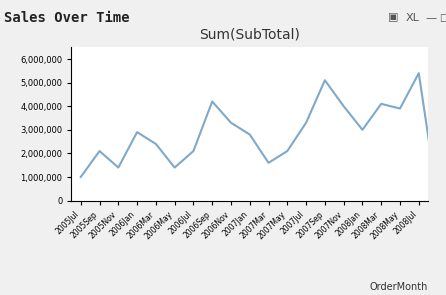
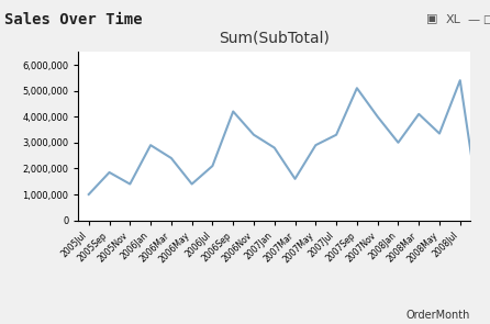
2005Sep: 2,100,000 -> 1,850,000
2007May: 2,100,000 -> 2,900,000
2008May: 3,900,000 -> 3,350,000
